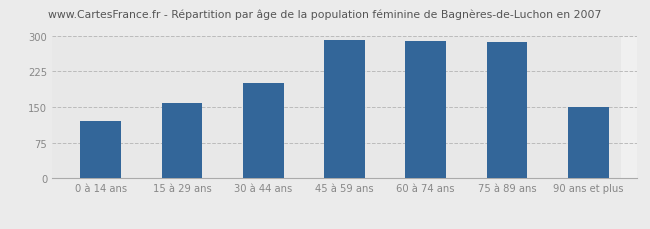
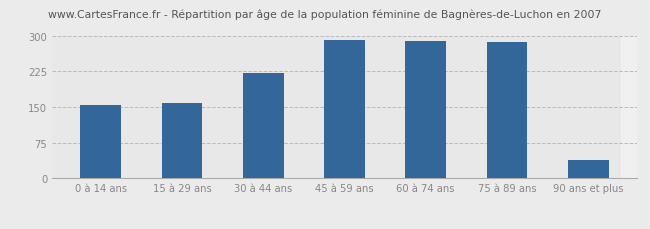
0 à 14 ans: 120 -> 154
30 à 44 ans: 200 -> 221
90 ans et plus: 150 -> 38
